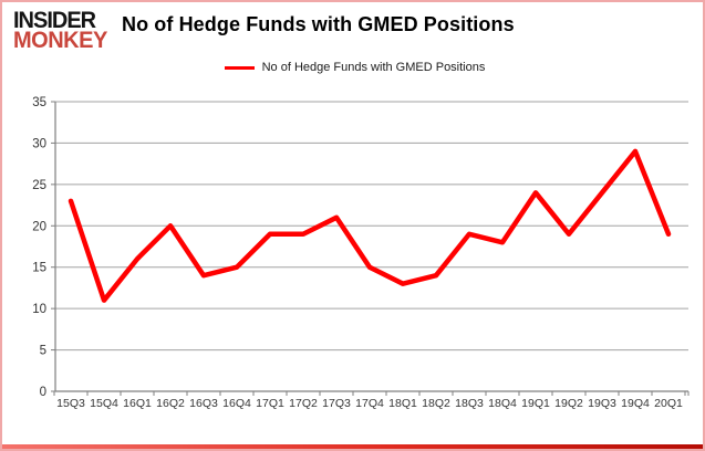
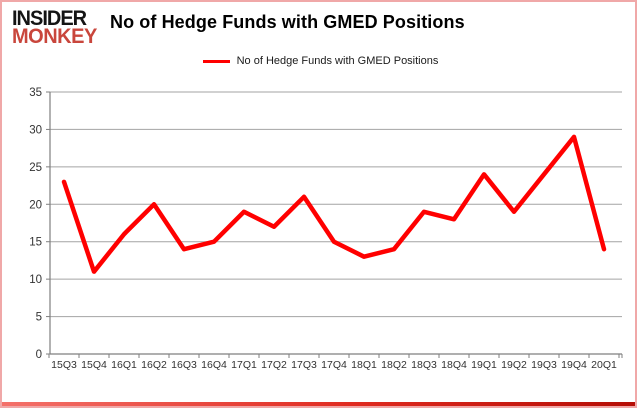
17Q2: 19 -> 17
20Q1: 19 -> 14
